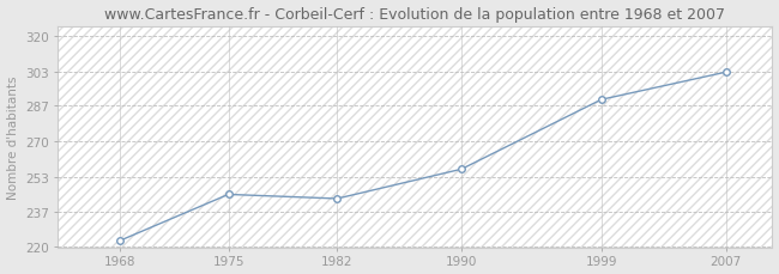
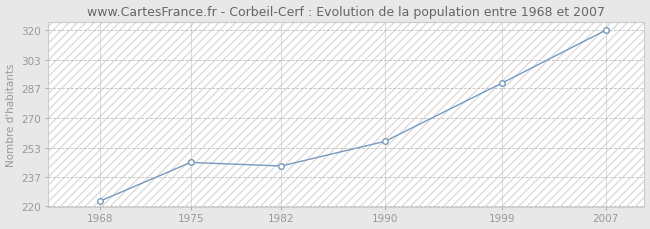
2007: 303 -> 320
